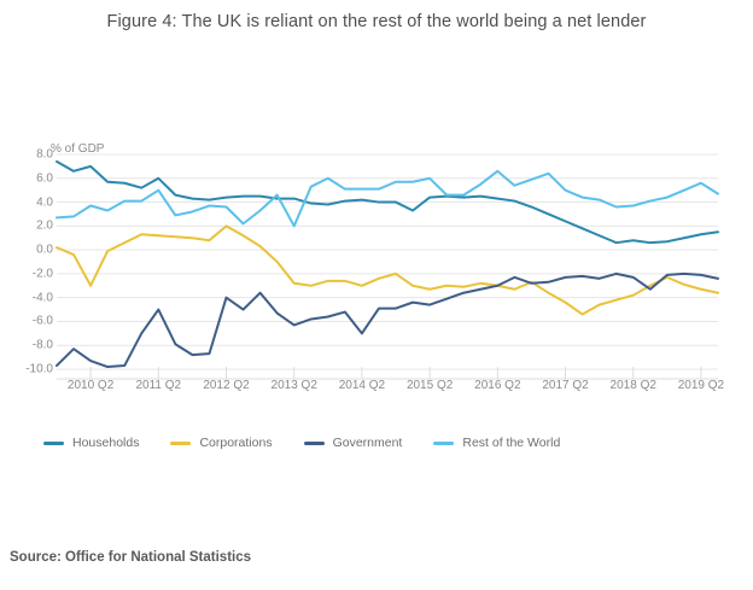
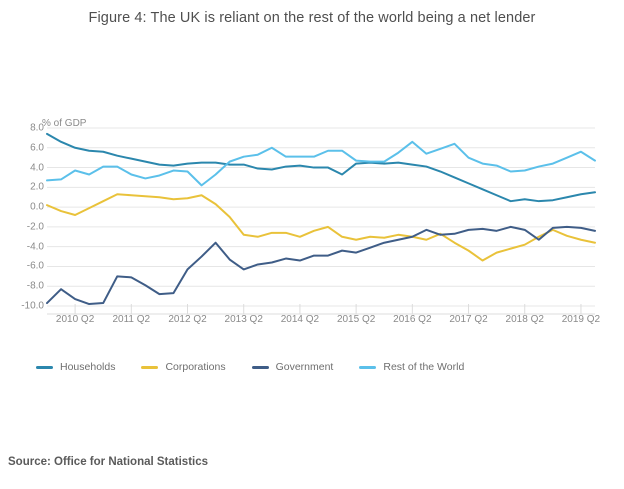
Households/2010 Q2: 7 -> 6
Corporations/2010 Q2: -3 -> -1
Households/2011 Q2: 6 -> 5
Government/2011 Q2: -5 -> -7
Rest of the World/2011 Q2: 5 -> 3
Corporations/2012 Q2: 2 -> 1
Government/2012 Q2: -4 -> -6
Rest of the World/2013 Q2: 2 -> 5
Government/2014 Q2: -7 -> -5
Rest of the World/2015 Q2: 6 -> 5
